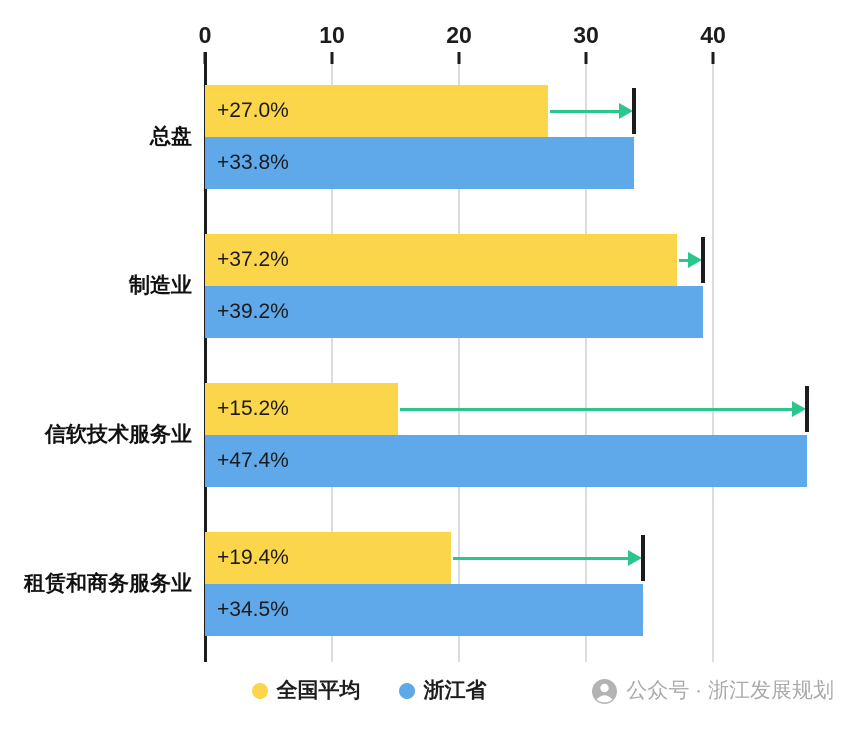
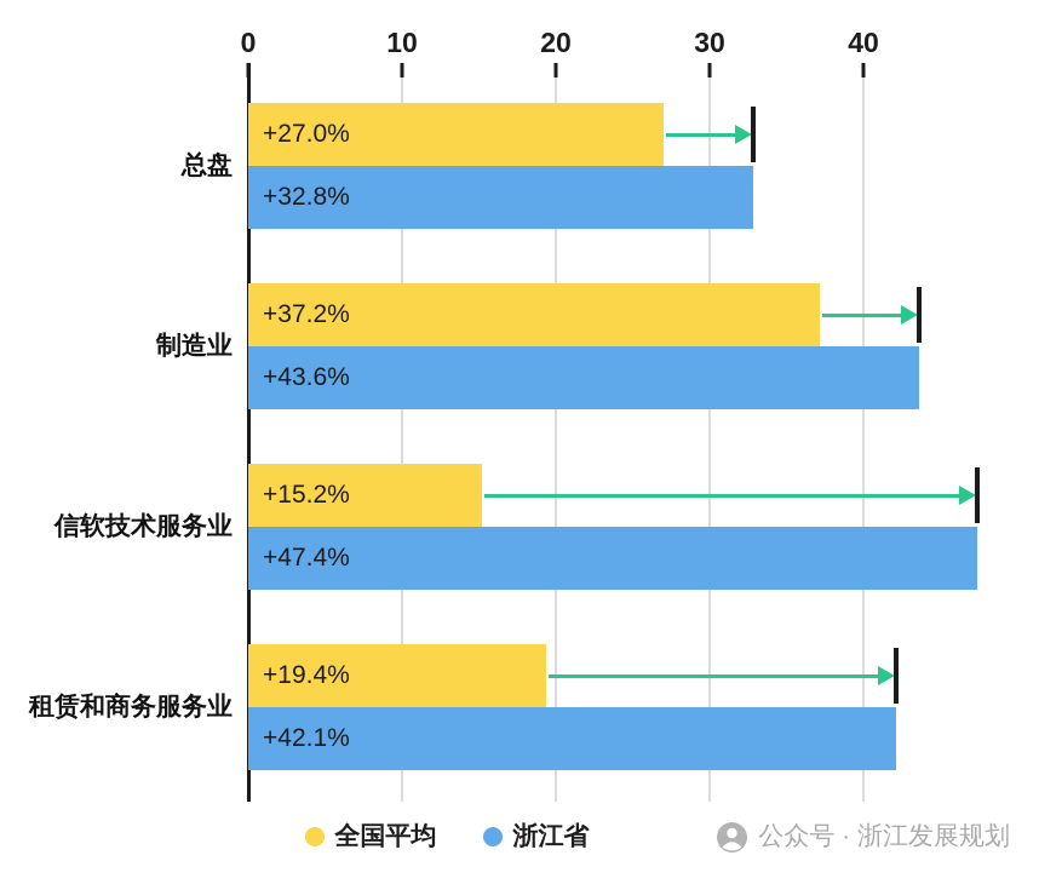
浙江省/总盘: +33.8% -> +32.8%
浙江省/制造业: +39.2% -> +43.6%
浙江省/租赁和商务服务业: +34.5% -> +42.1%
